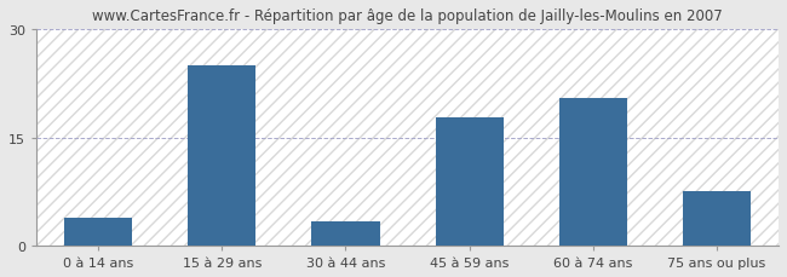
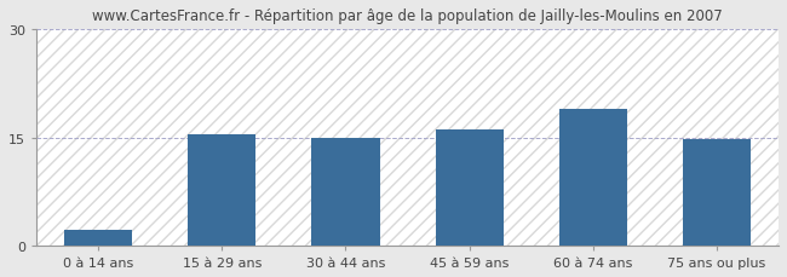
0 à 14 ans: 3.8 -> 2.2
15 à 29 ans: 25.0 -> 15.5
30 à 44 ans: 3.4 -> 15.0
45 à 59 ans: 17.8 -> 16.2
60 à 74 ans: 20.4 -> 19.0
75 ans ou plus: 7.6 -> 14.7
